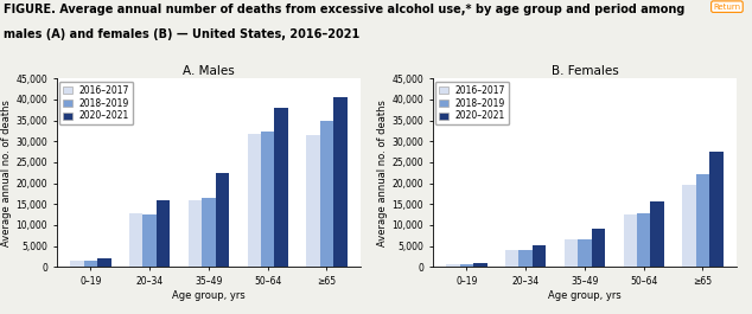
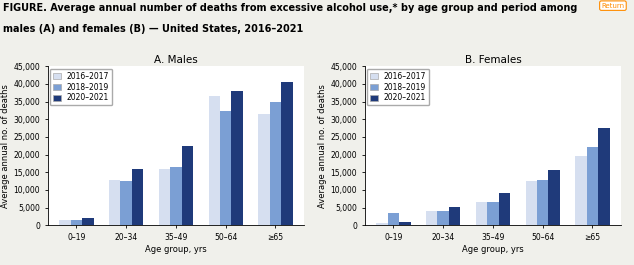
A. Males/2016–2017/50–64: 31,800 -> 36,500
B. Females/2018–2019/0–19: 800 -> 3,500
